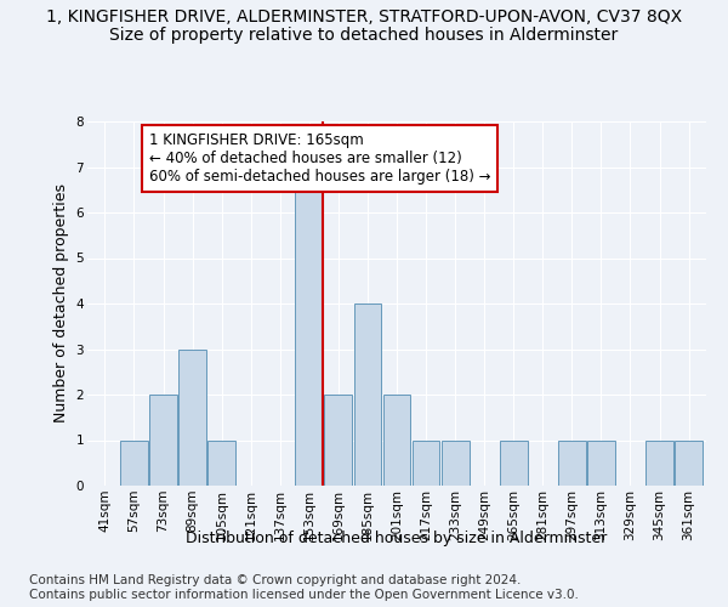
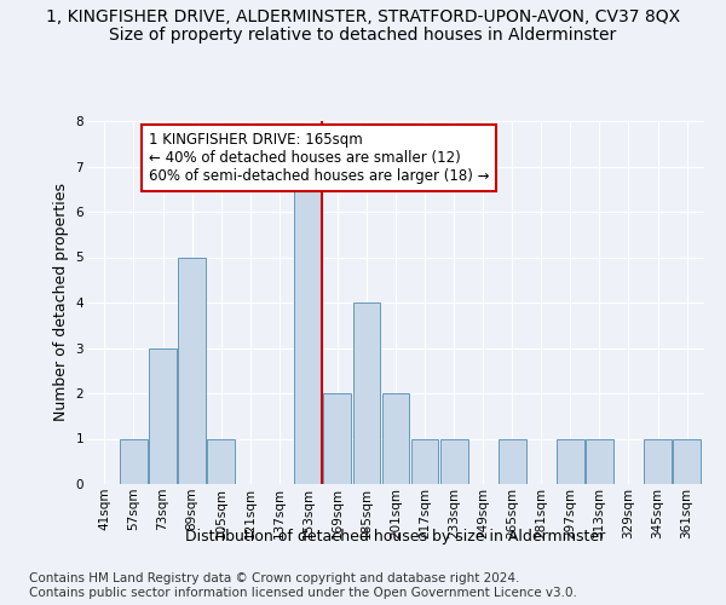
73sqm: 2 -> 3
89sqm: 3 -> 5
